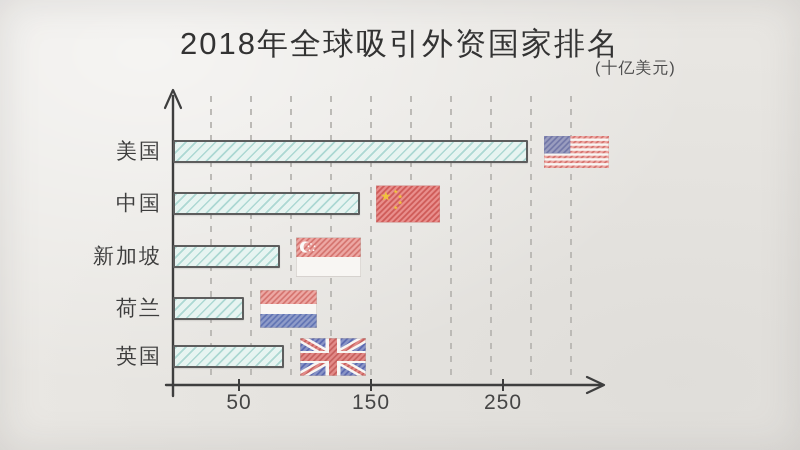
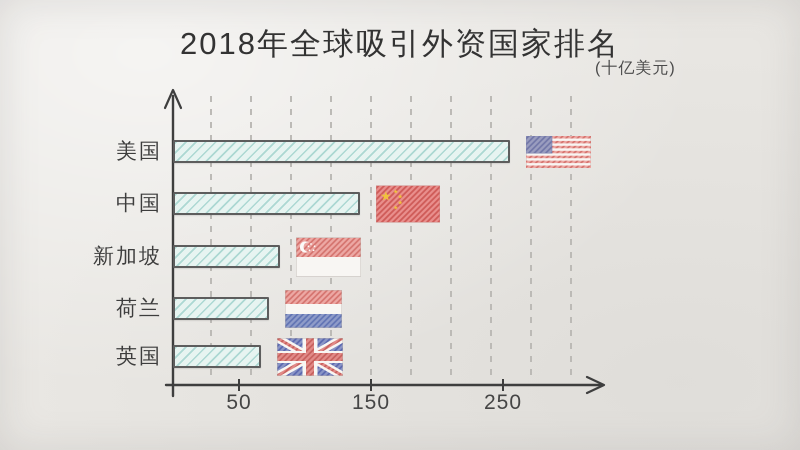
美国: 266 -> 252
荷兰: 51 -> 70
英国: 81 -> 64
